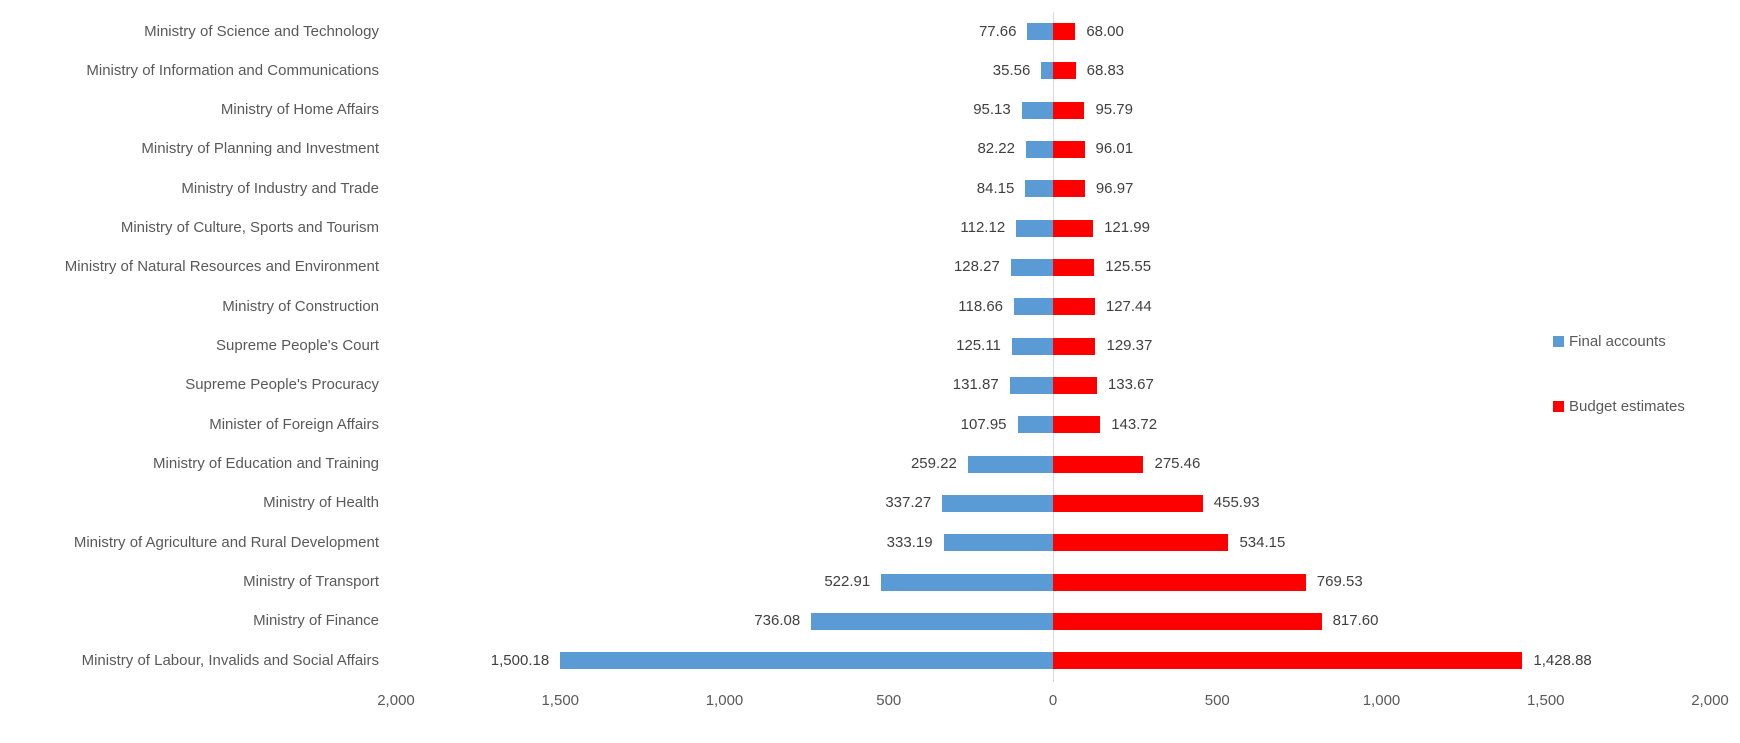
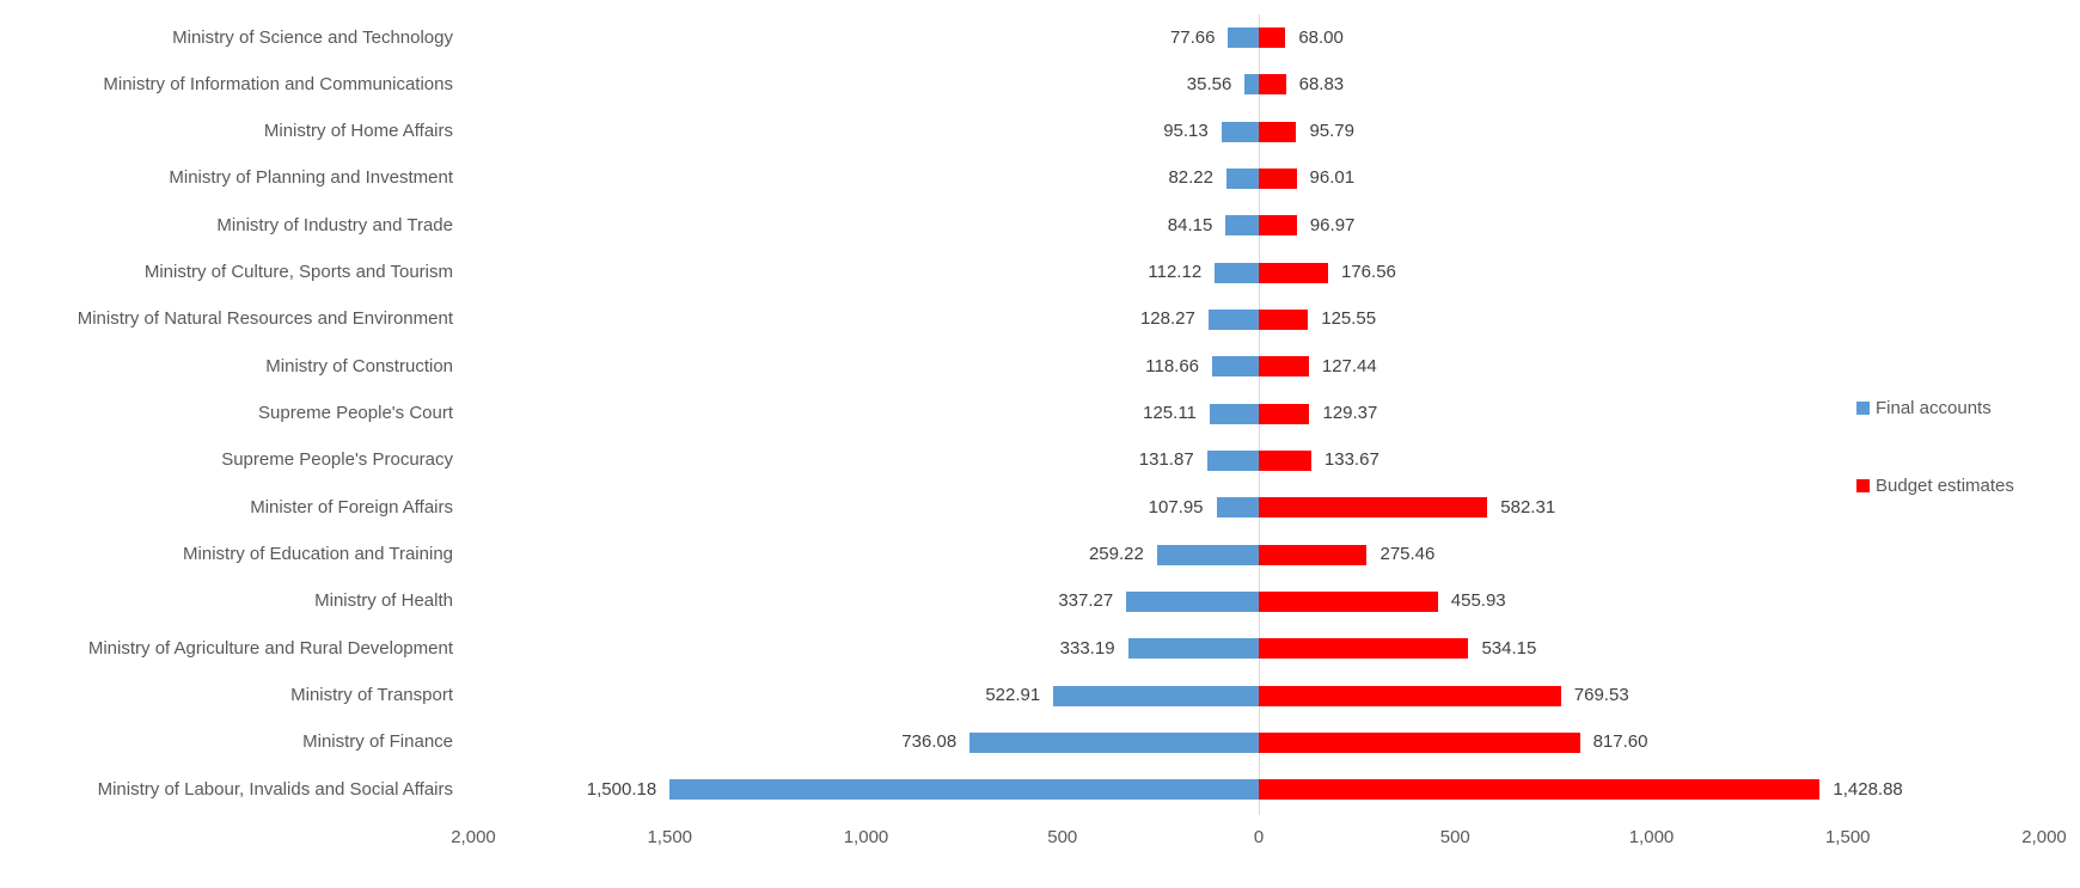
Budget estimates/Ministry of Culture, Sports and Tourism: 121.99 -> 176.56
Budget estimates/Minister of Foreign Affairs: 143.72 -> 582.31
